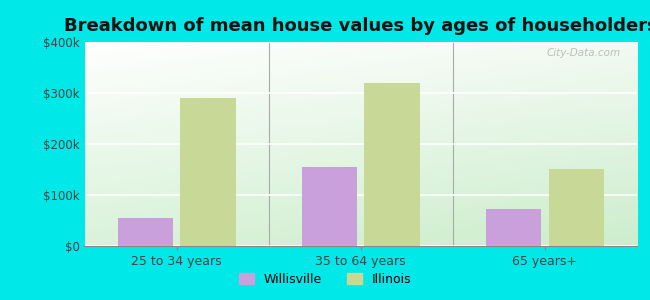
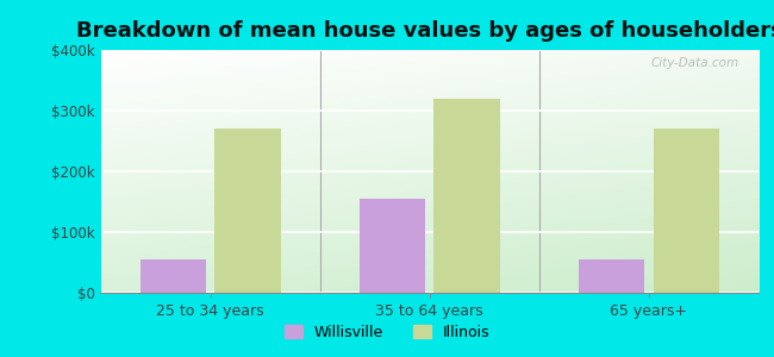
Illinois/25 to 34 years: $290k -> $270k
Willisville/65 years+: $72k -> $55k
Illinois/65 years+: $150k -> $270k
